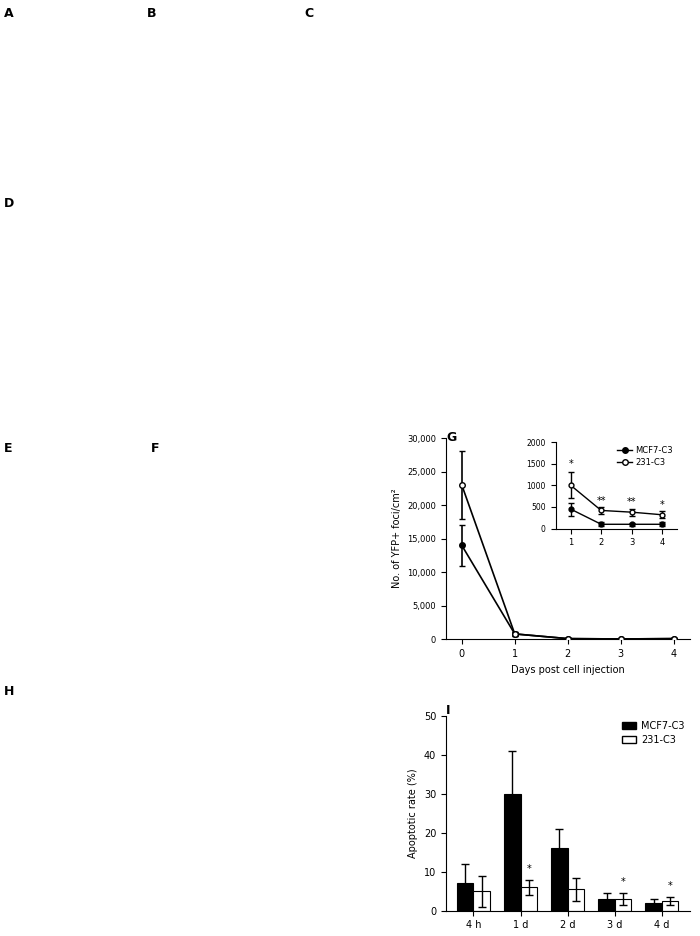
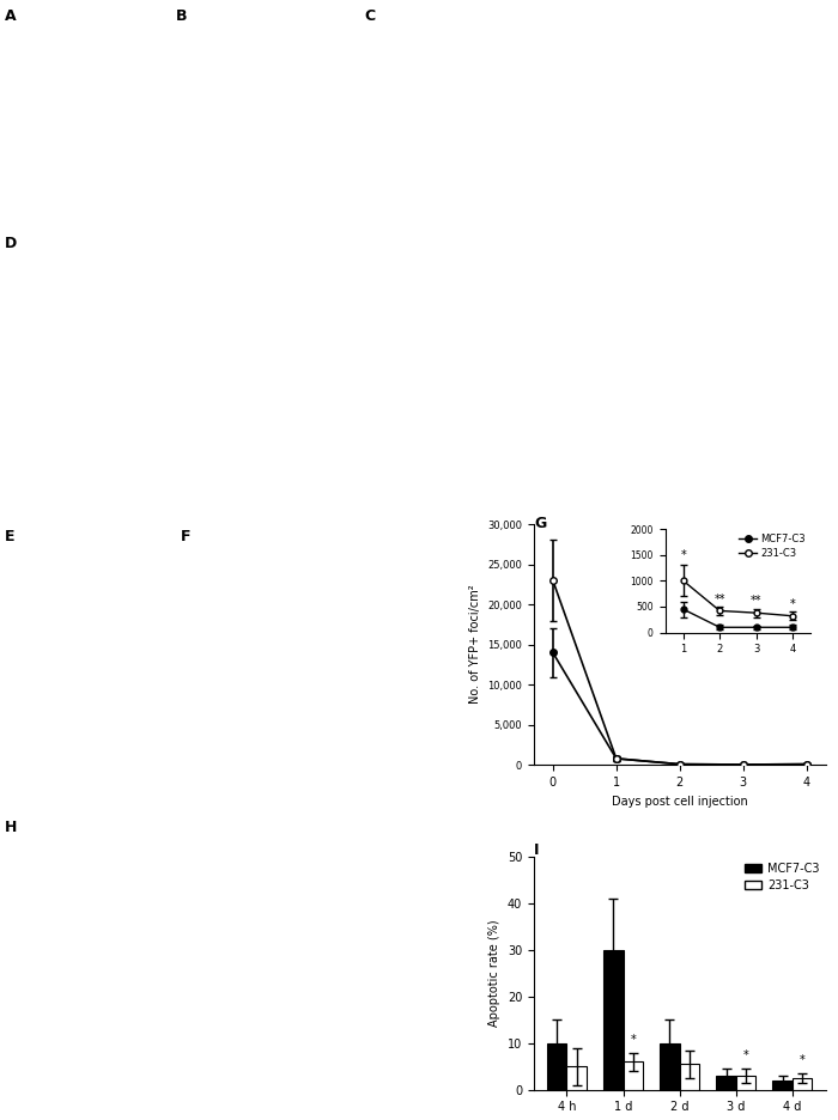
MCF7-C3/4 h: 7 -> 10
MCF7-C3/2 d: 16 -> 10
